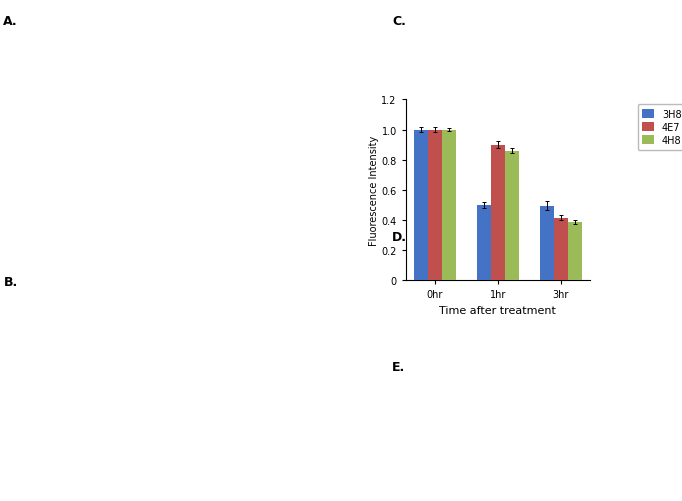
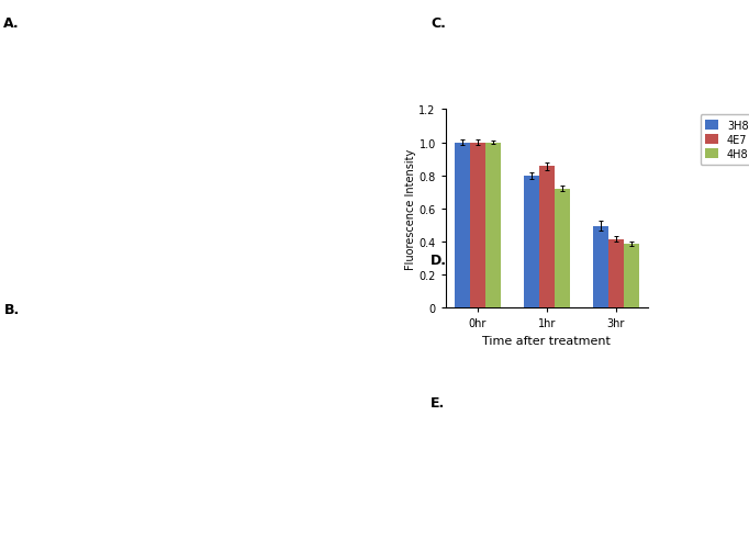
3H8/1hr: 0.50 -> 0.80
4E7/1hr: 0.90 -> 0.85
4H8/1hr: 0.86 -> 0.72
